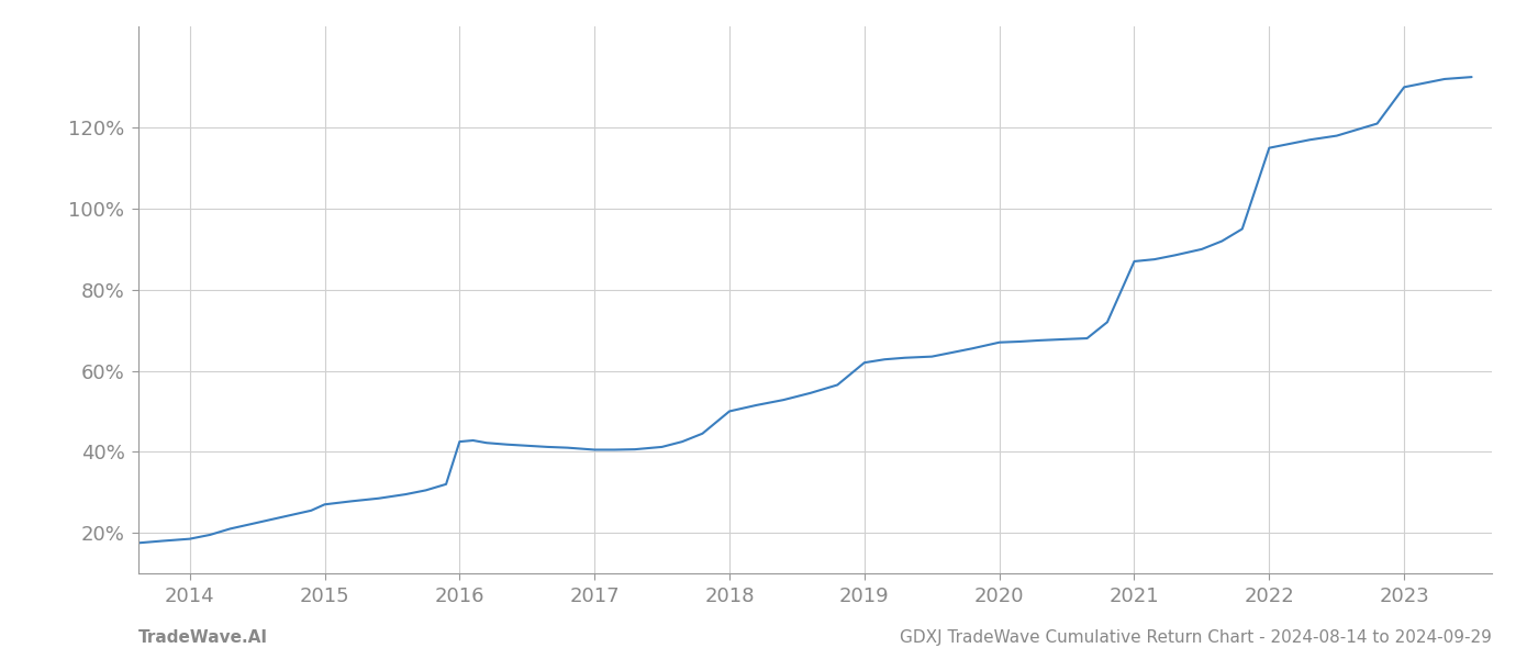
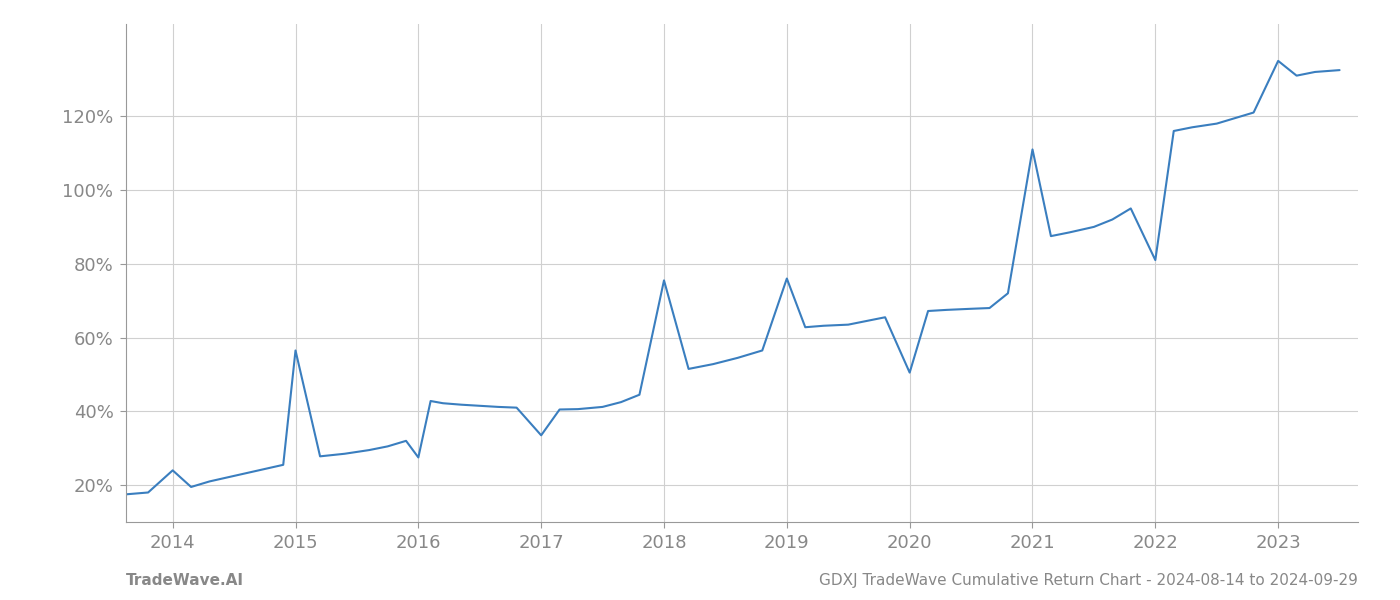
2014: 18.5% -> 24.0%
2015: 27.0% -> 56.5%
2016: 42.5% -> 27.5%
2017: 40.5% -> 33.5%
2018: 50.0% -> 75.5%
2019: 62.0% -> 76.0%
2020: 67.0% -> 50.5%
2021: 87.0% -> 111.0%
2022: 115.0% -> 81.0%
2023: 130.0% -> 135.0%
